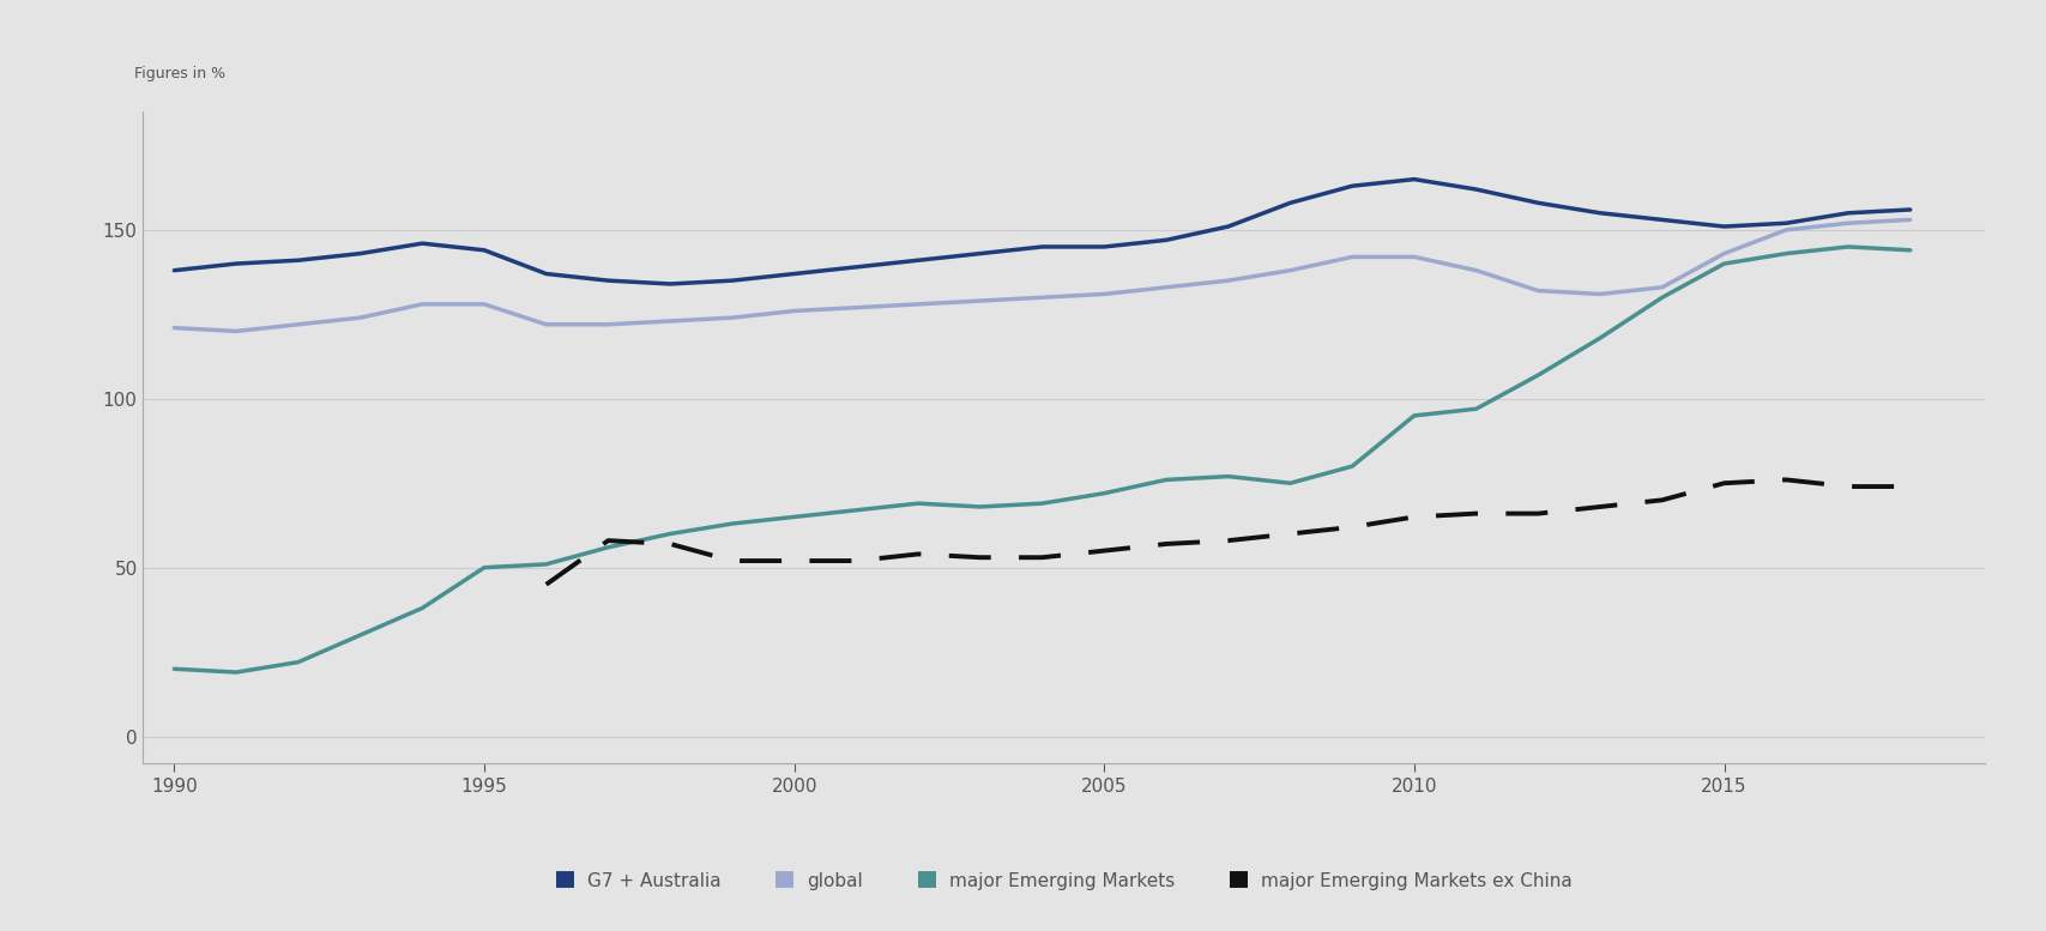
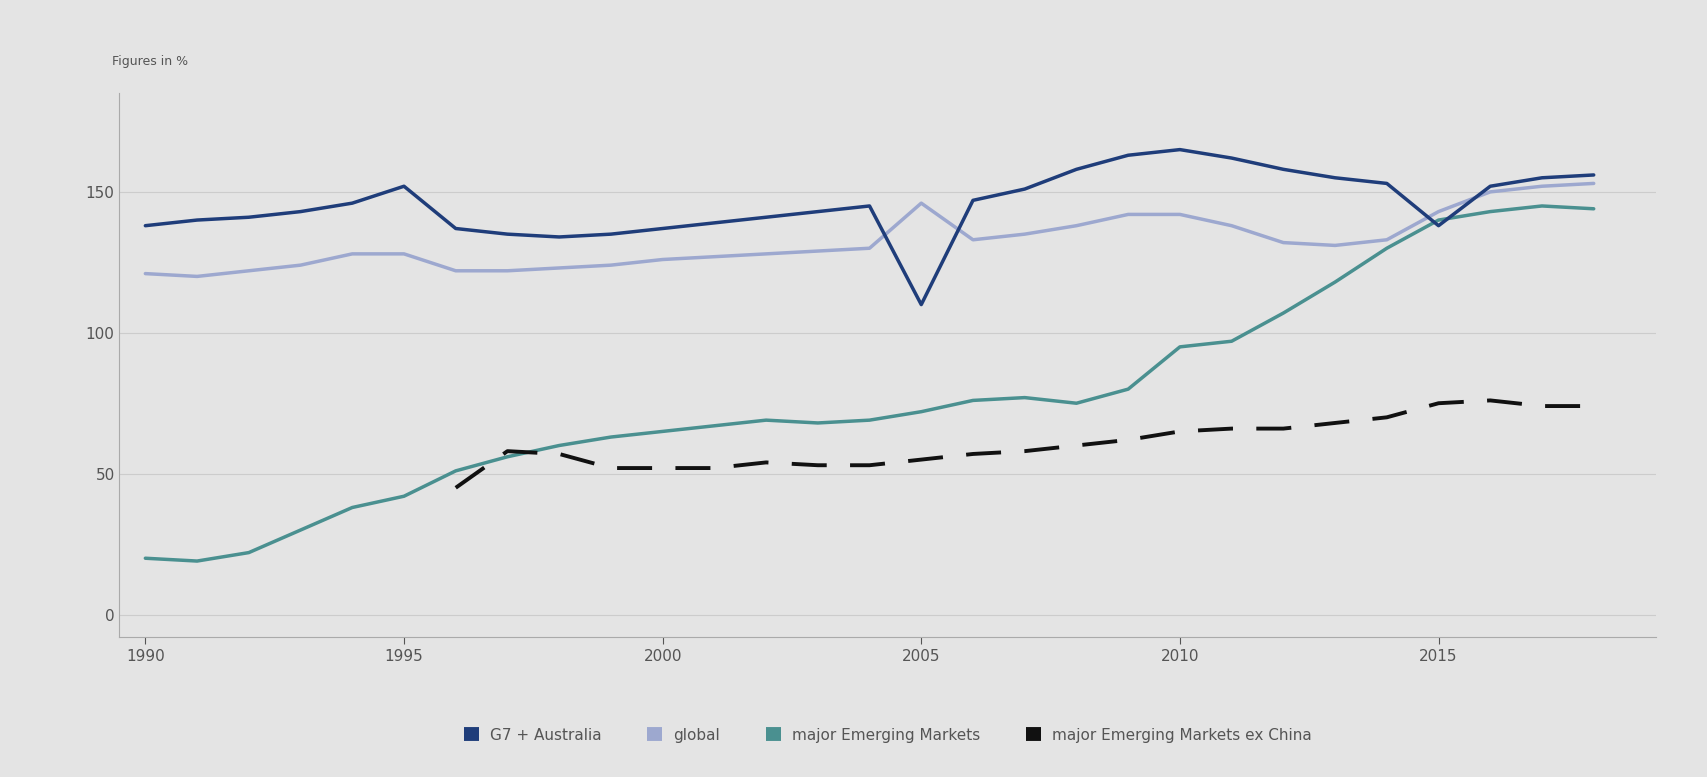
G7 + Australia/1995: 144 -> 152
major Emerging Markets/1995: 50 -> 42
G7 + Australia/2005: 145 -> 110
global/2005: 131 -> 146
G7 + Australia/2015: 151 -> 138
